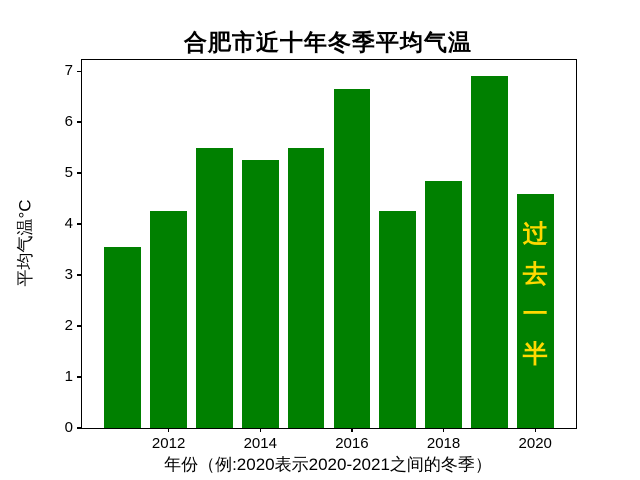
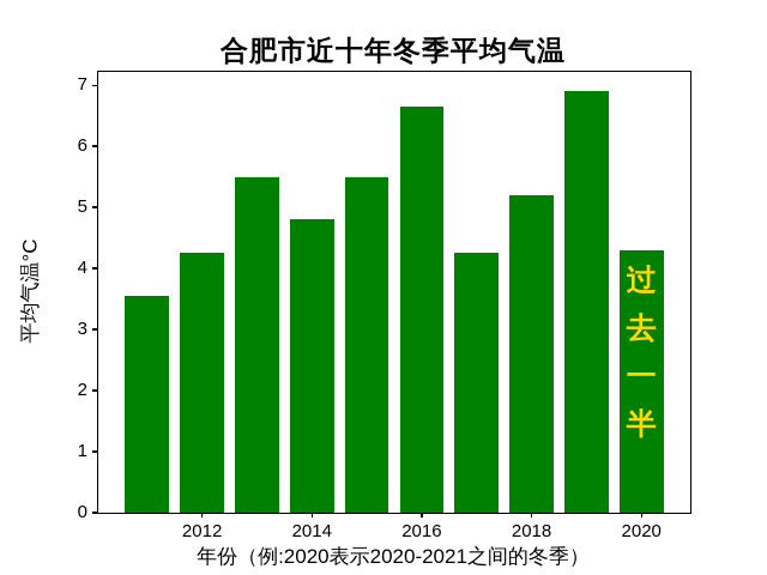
2014: 5.2 -> 4.8
2018: 4.8 -> 5.2
2020: 4.6 -> 4.3
